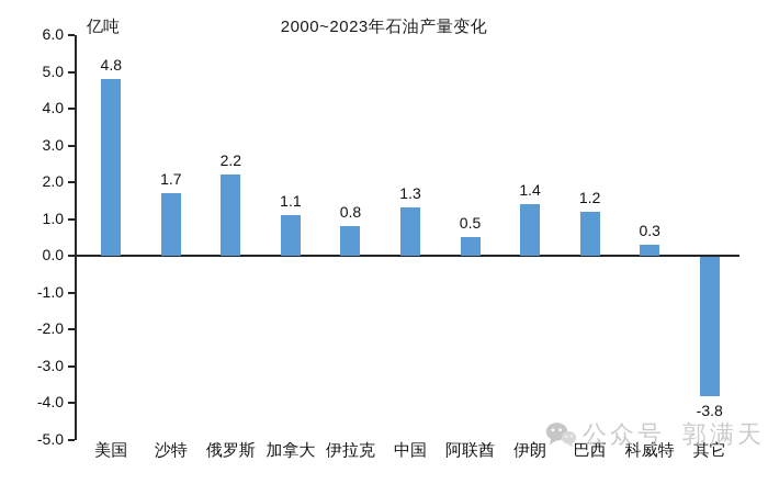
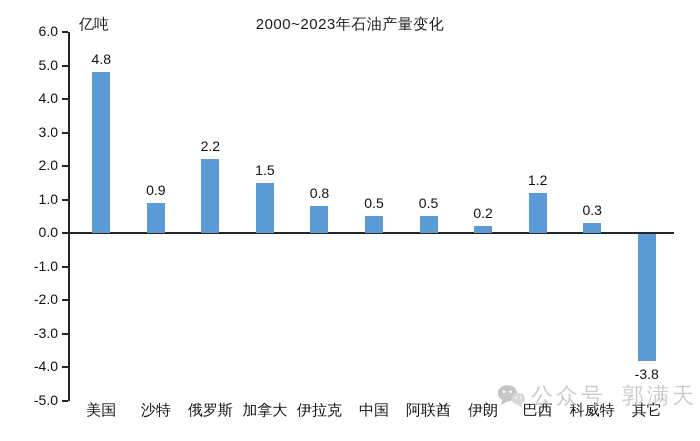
沙特: 1.7 -> 0.9
加拿大: 1.1 -> 1.5
中国: 1.3 -> 0.5
伊朗: 1.4 -> 0.2
